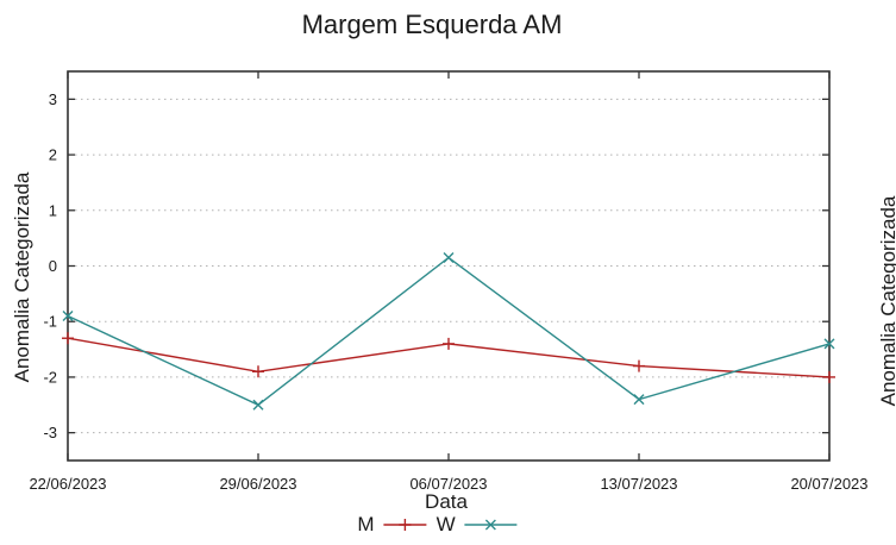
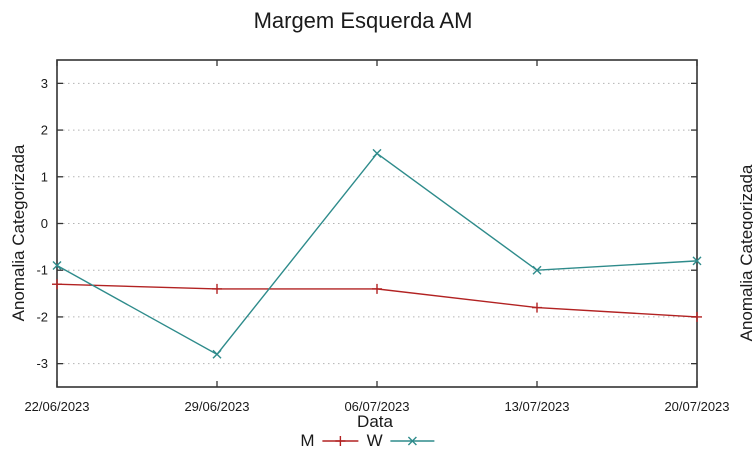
M/29/06/2023: -1.9 -> -1.4
W/29/06/2023: -2.5 -> -2.8
W/06/07/2023: 0.1 -> 1.5
W/13/07/2023: -2.4 -> -1.0
W/20/07/2023: -1.4 -> -0.8
